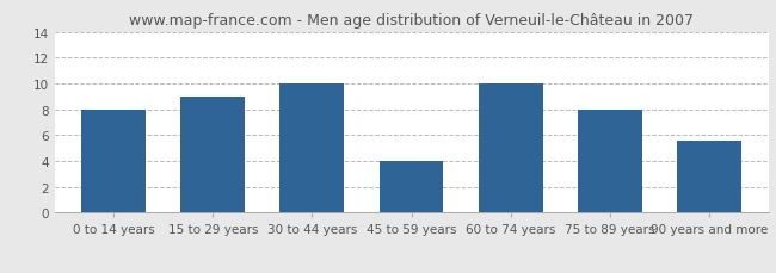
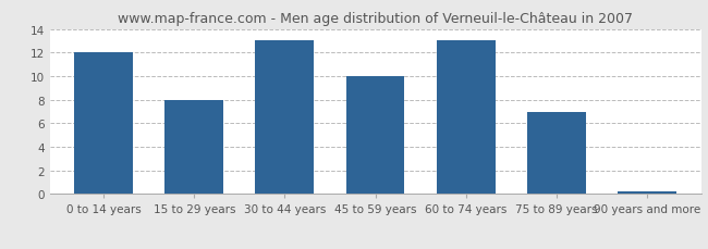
0 to 14 years: 8.0 -> 12.0
15 to 29 years: 9.0 -> 8.0
30 to 44 years: 10.0 -> 13.0
45 to 59 years: 4.0 -> 10.0
60 to 74 years: 10.0 -> 13.0
75 to 89 years: 8.0 -> 7.0
90 years and more: 5.6 -> 0.2
